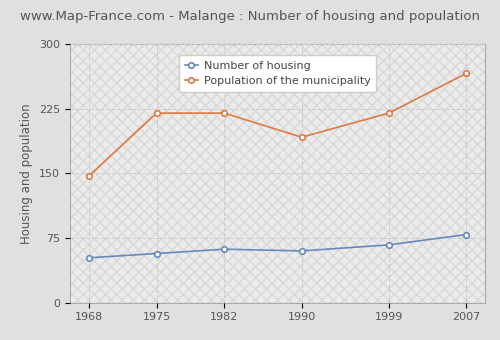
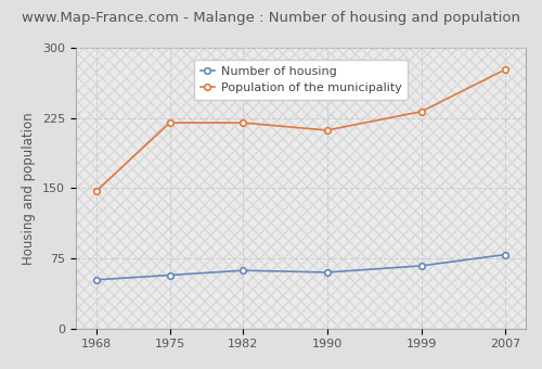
Population of the municipality/1990: 192 -> 212
Population of the municipality/1999: 220 -> 232
Population of the municipality/2007: 266 -> 277
